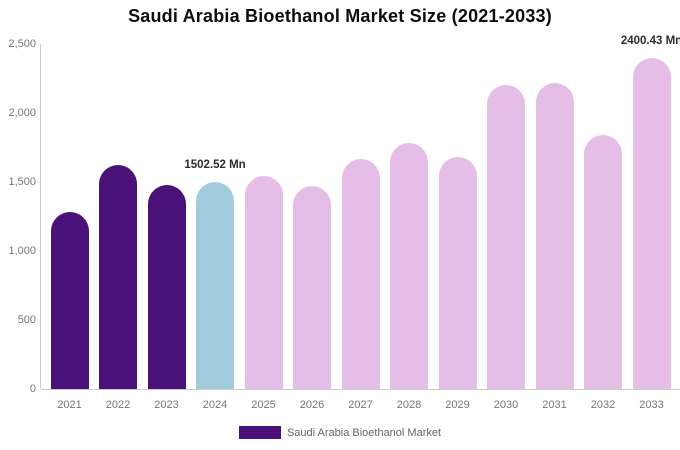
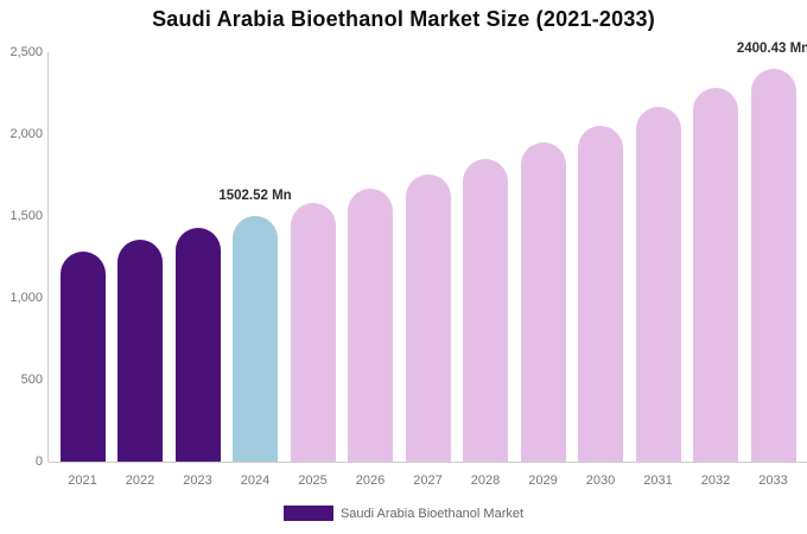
2022: 1620 -> 1350
2023: 1480 -> 1430
2025: 1540 -> 1580
2026: 1470 -> 1670
2027: 1670 -> 1760
2028: 1780 -> 1850
2029: 1680 -> 1950
2030: 2200 -> 2050
2031: 2220 -> 2160
2032: 1840 -> 2280
